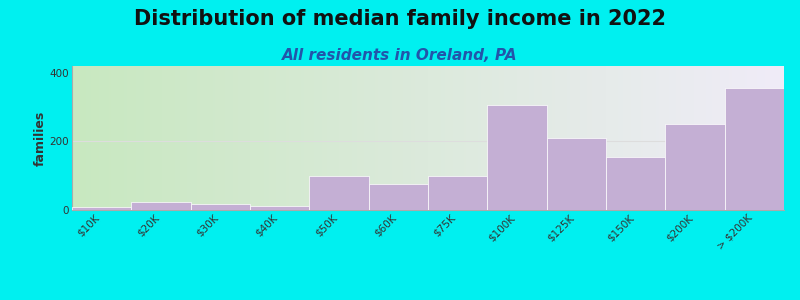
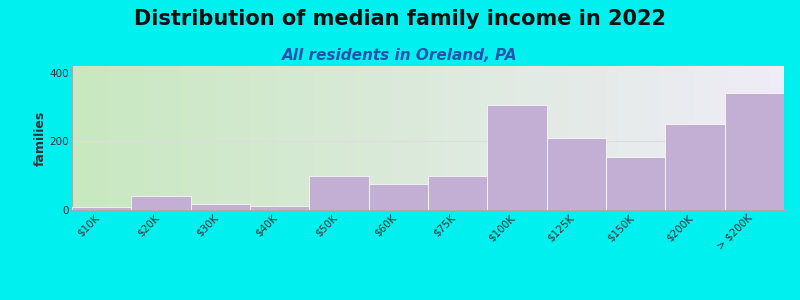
$20K: 22 -> 40
> $200K: 355 -> 340
